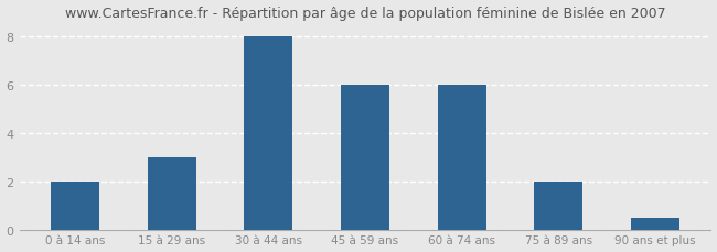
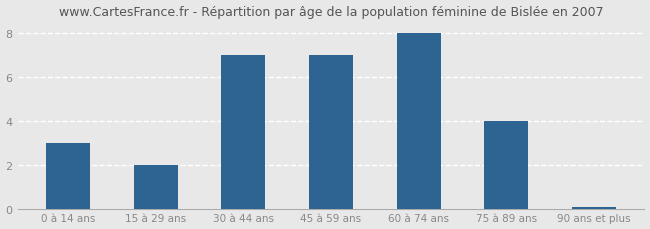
0 à 14 ans: 2.00 -> 3.00
15 à 29 ans: 3.00 -> 2.00
30 à 44 ans: 8.00 -> 7.00
45 à 59 ans: 6.00 -> 7.00
60 à 74 ans: 6.00 -> 8.00
75 à 89 ans: 2.00 -> 4.00
90 ans et plus: 0.50 -> 0.07
